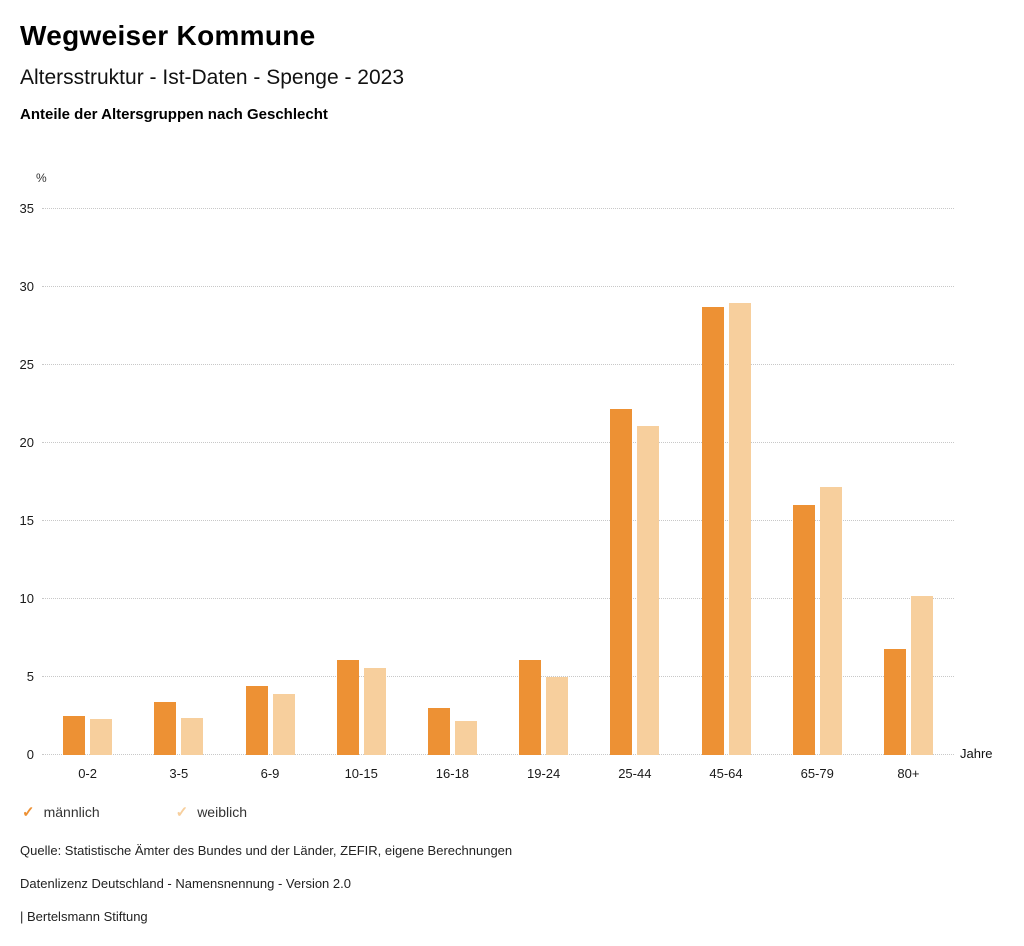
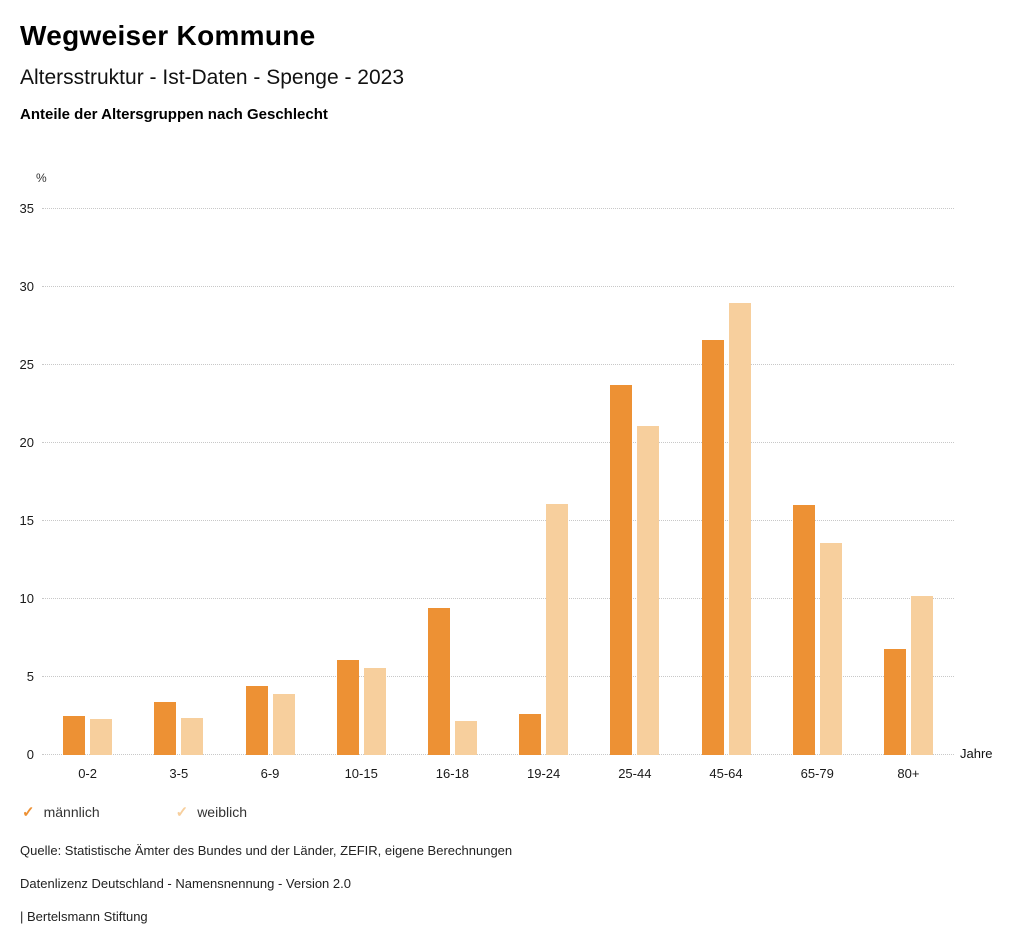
männlich/16-18: 3.0 -> 9.4
männlich/19-24: 6.1 -> 2.6
weiblich/19-24: 5.0 -> 16.1
männlich/25-44: 22.2 -> 23.7
männlich/45-64: 28.7 -> 26.6
weiblich/65-79: 17.2 -> 13.6
